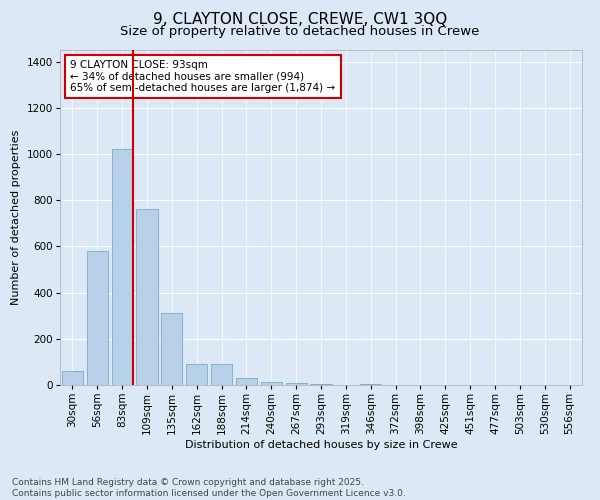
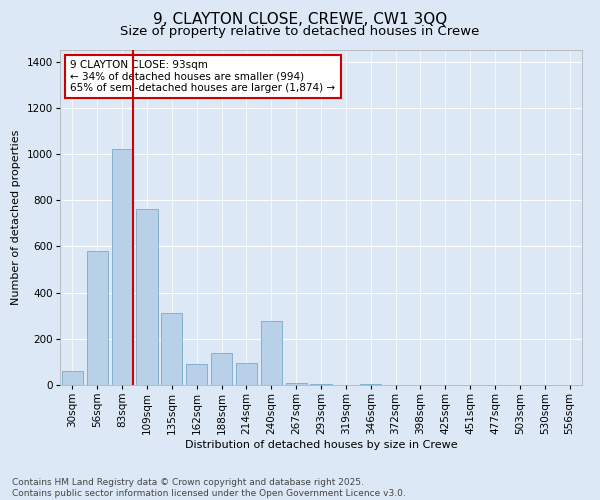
188sqm: 90 -> 140
214sqm: 30 -> 95
240sqm: 15 -> 275
